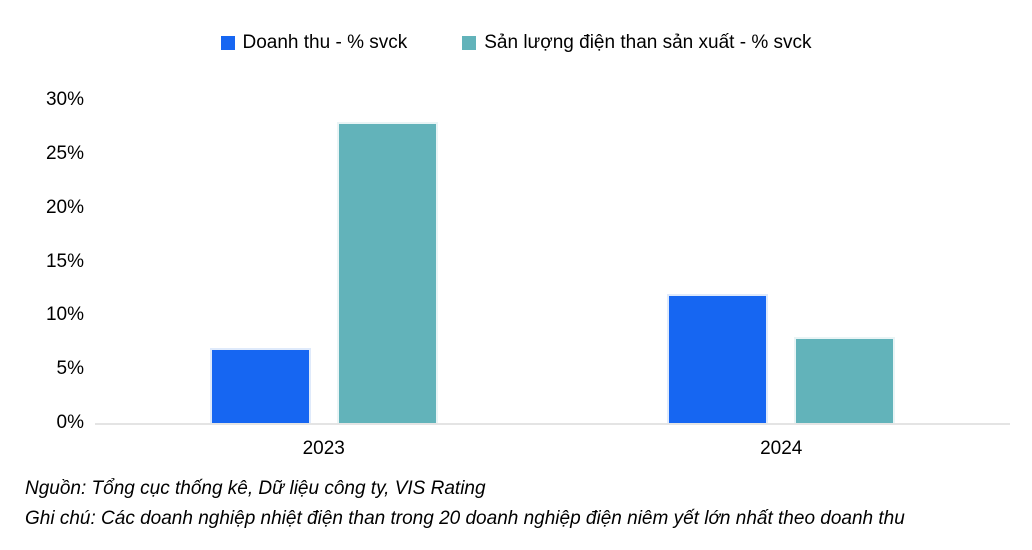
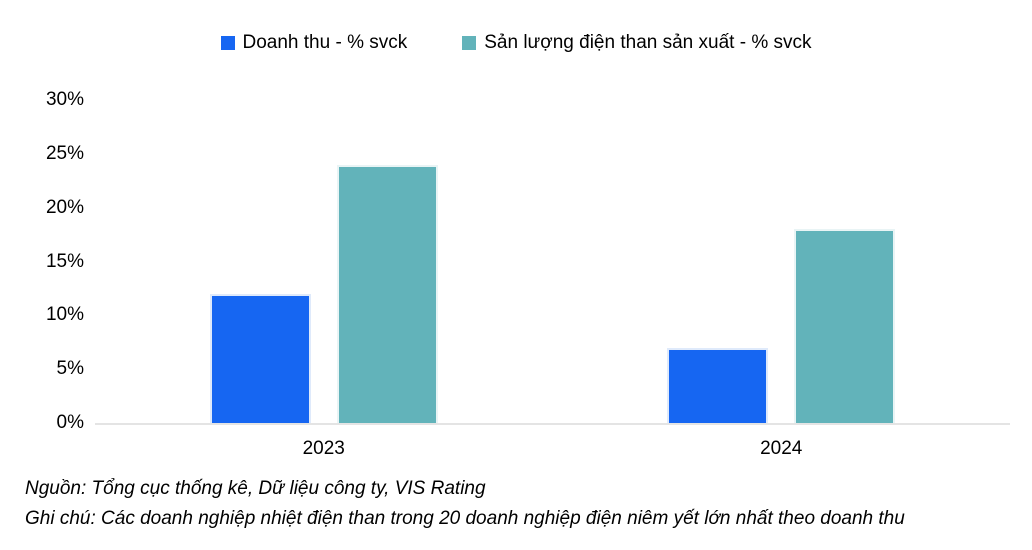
Doanh thu - % svck/2023: 7% -> 12%
Sản lượng điện than sản xuất - % svck/2023: 28% -> 24%
Doanh thu - % svck/2024: 12% -> 7%
Sản lượng điện than sản xuất - % svck/2024: 8% -> 18%
